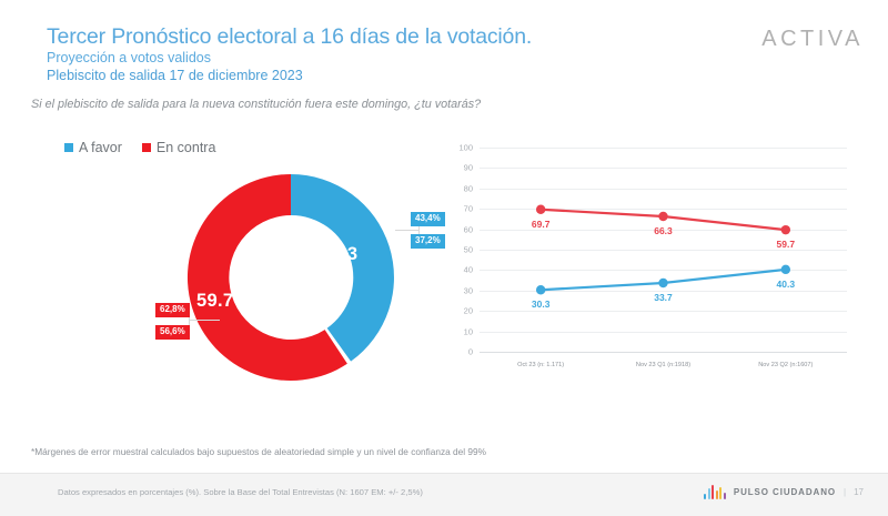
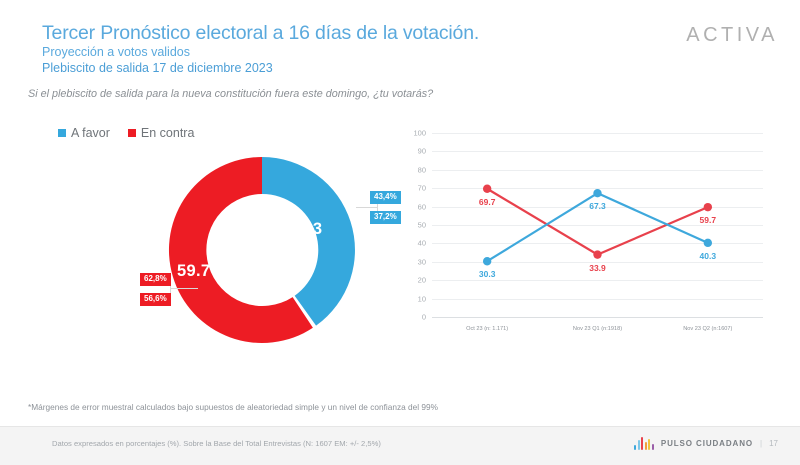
En contra/Nov 23 Q1 (n:1918): 66.3 -> 33.9
A favor/Nov 23 Q1 (n:1918): 33.7 -> 67.3
